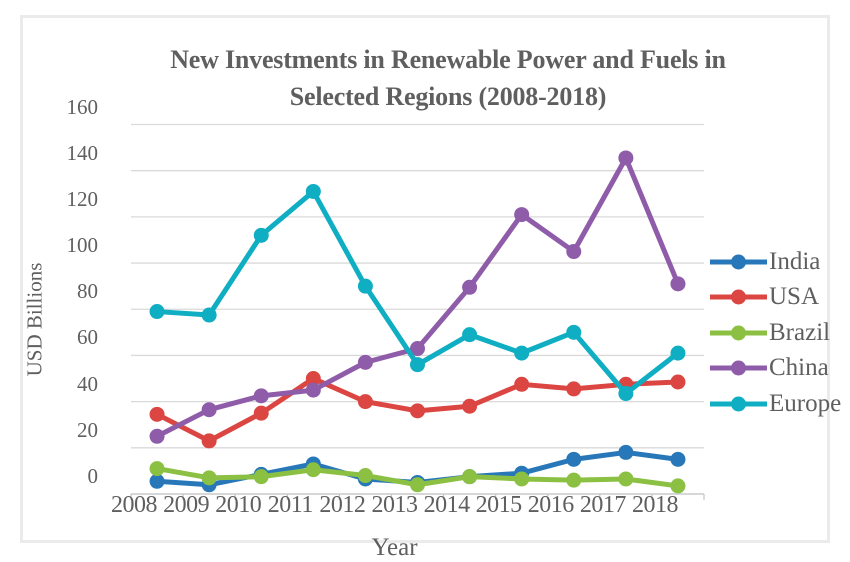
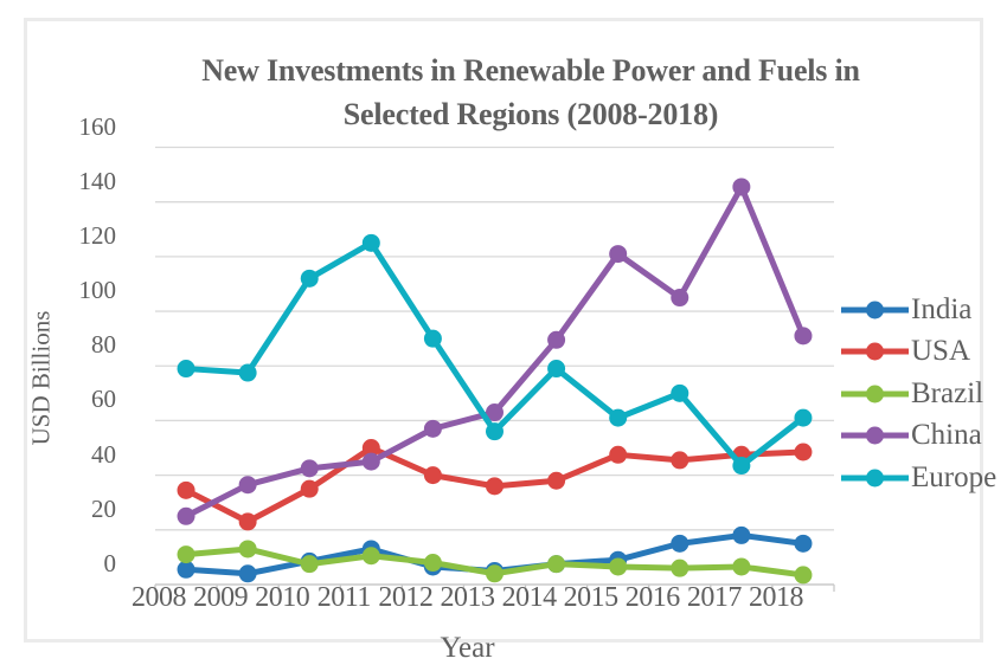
Brazil/2009: 7 -> 13
Europe/2011: 131 -> 125
Europe/2014: 69 -> 79
